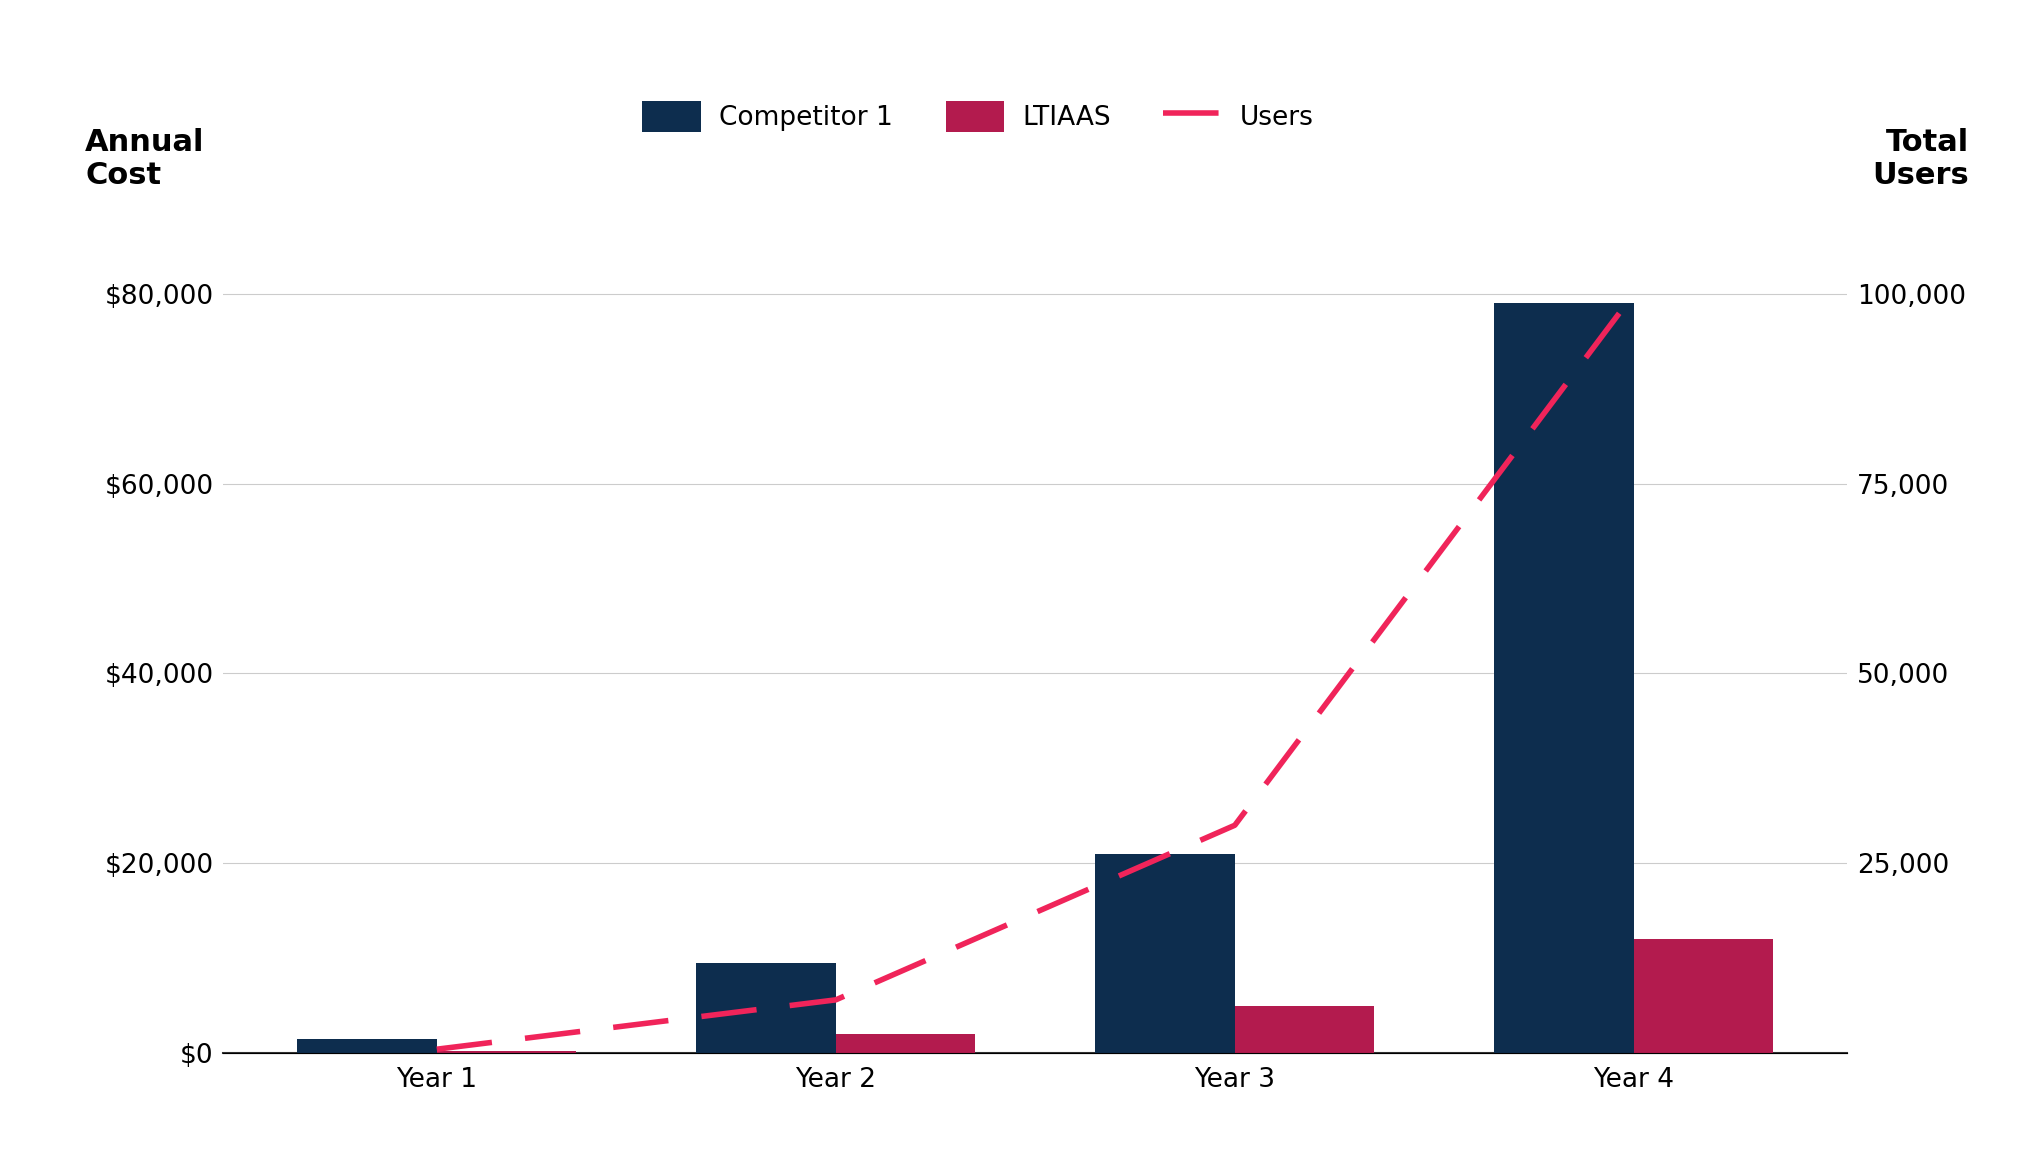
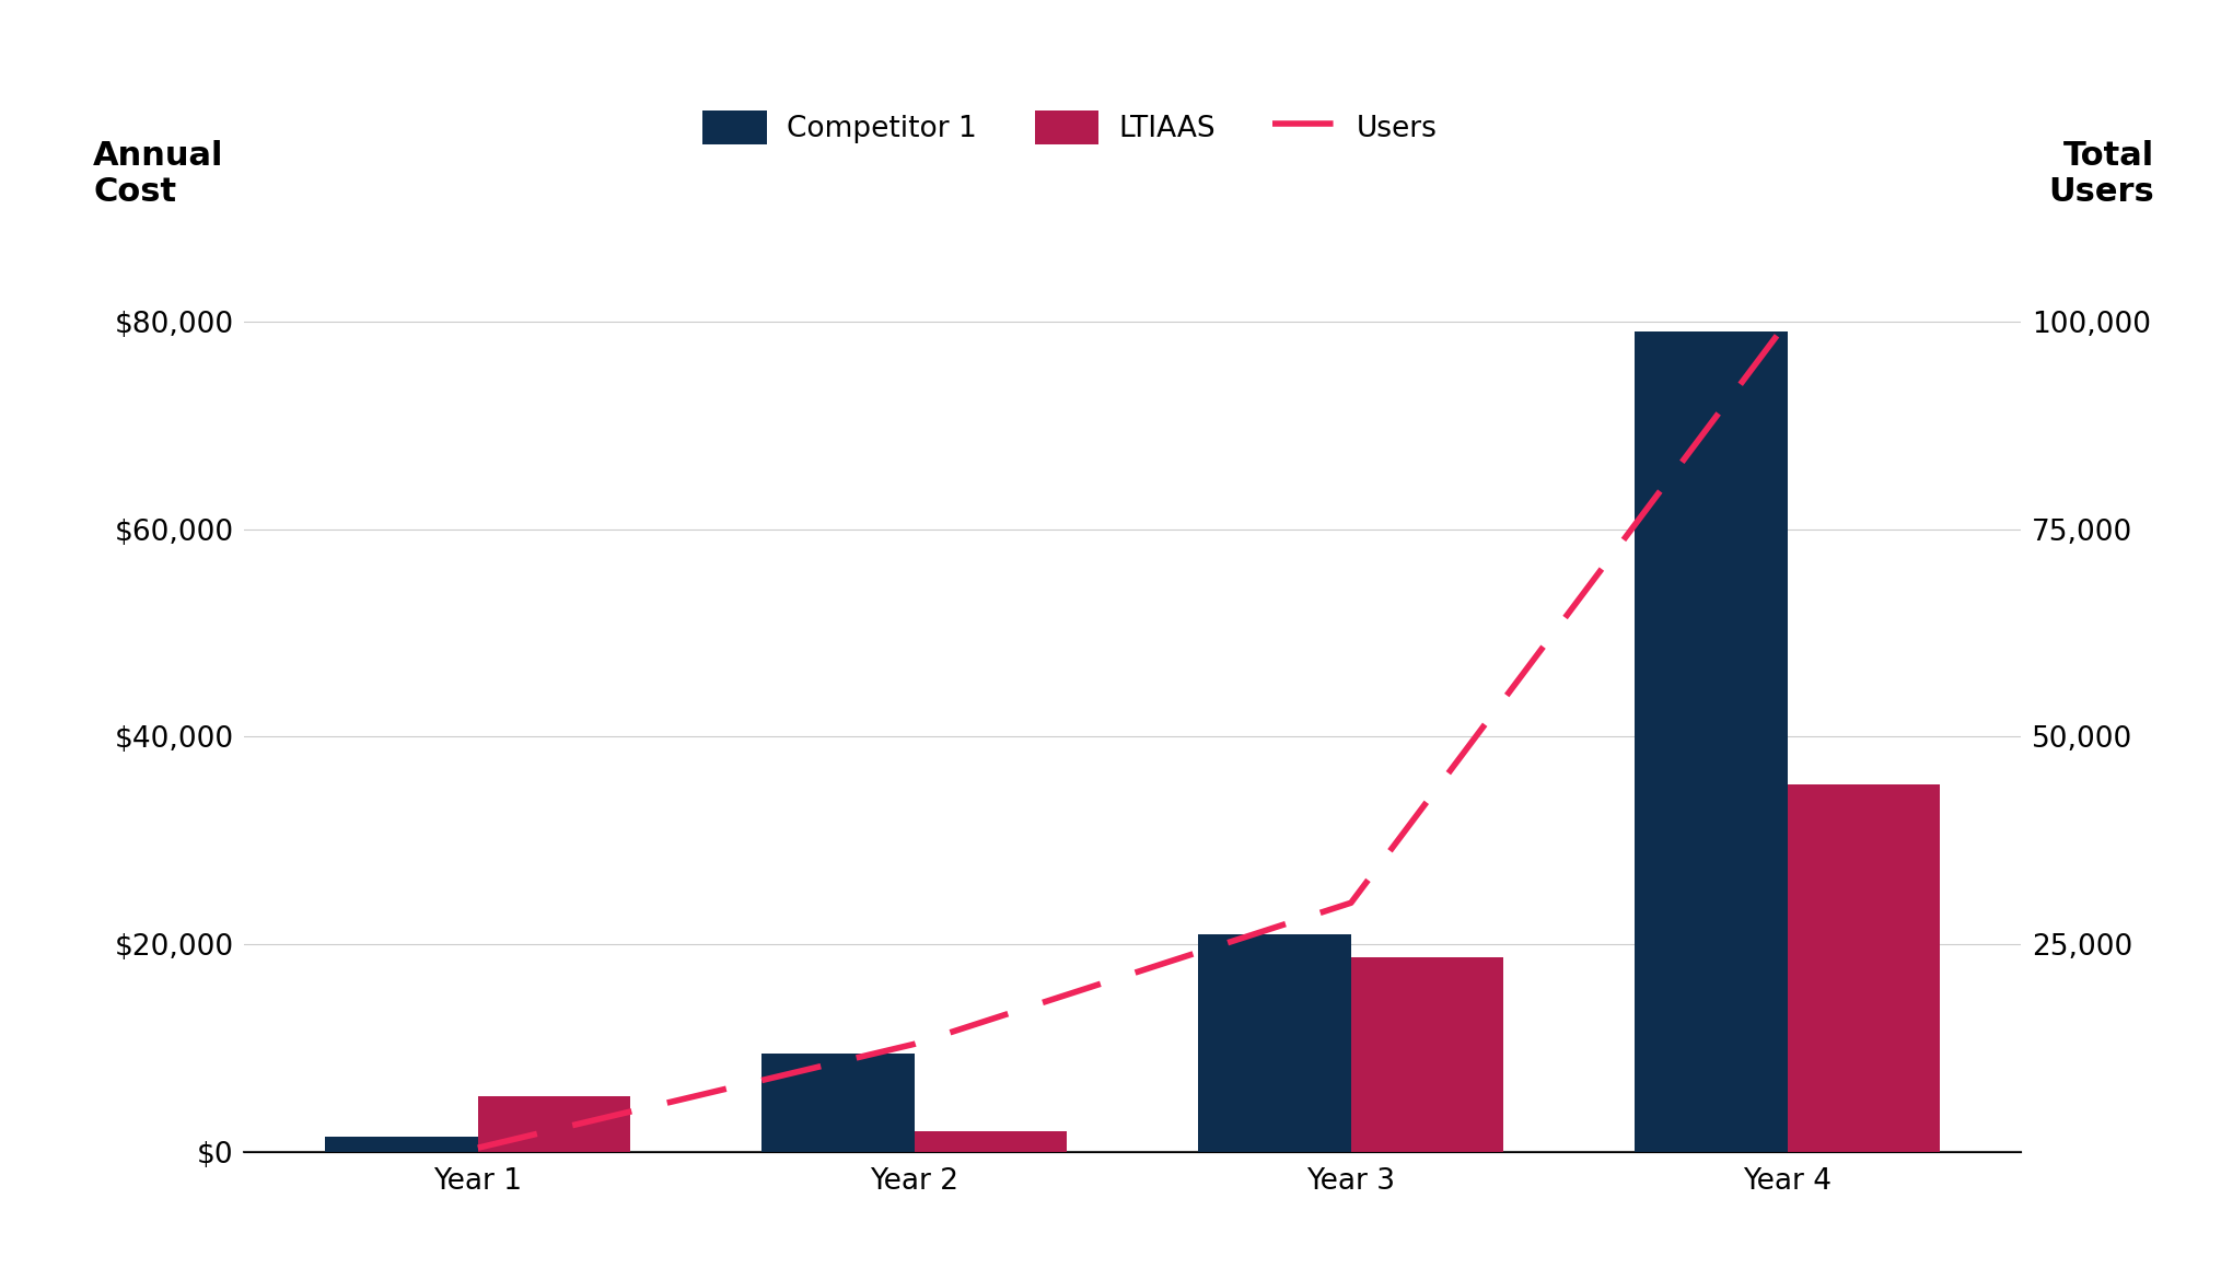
LTIAAS/Year 1: $200 -> $5,400
Users/Year 2: 7,000 -> 13,000
LTIAAS/Year 3: $5,000 -> $18,800
LTIAAS/Year 4: $12,000 -> $35,400
